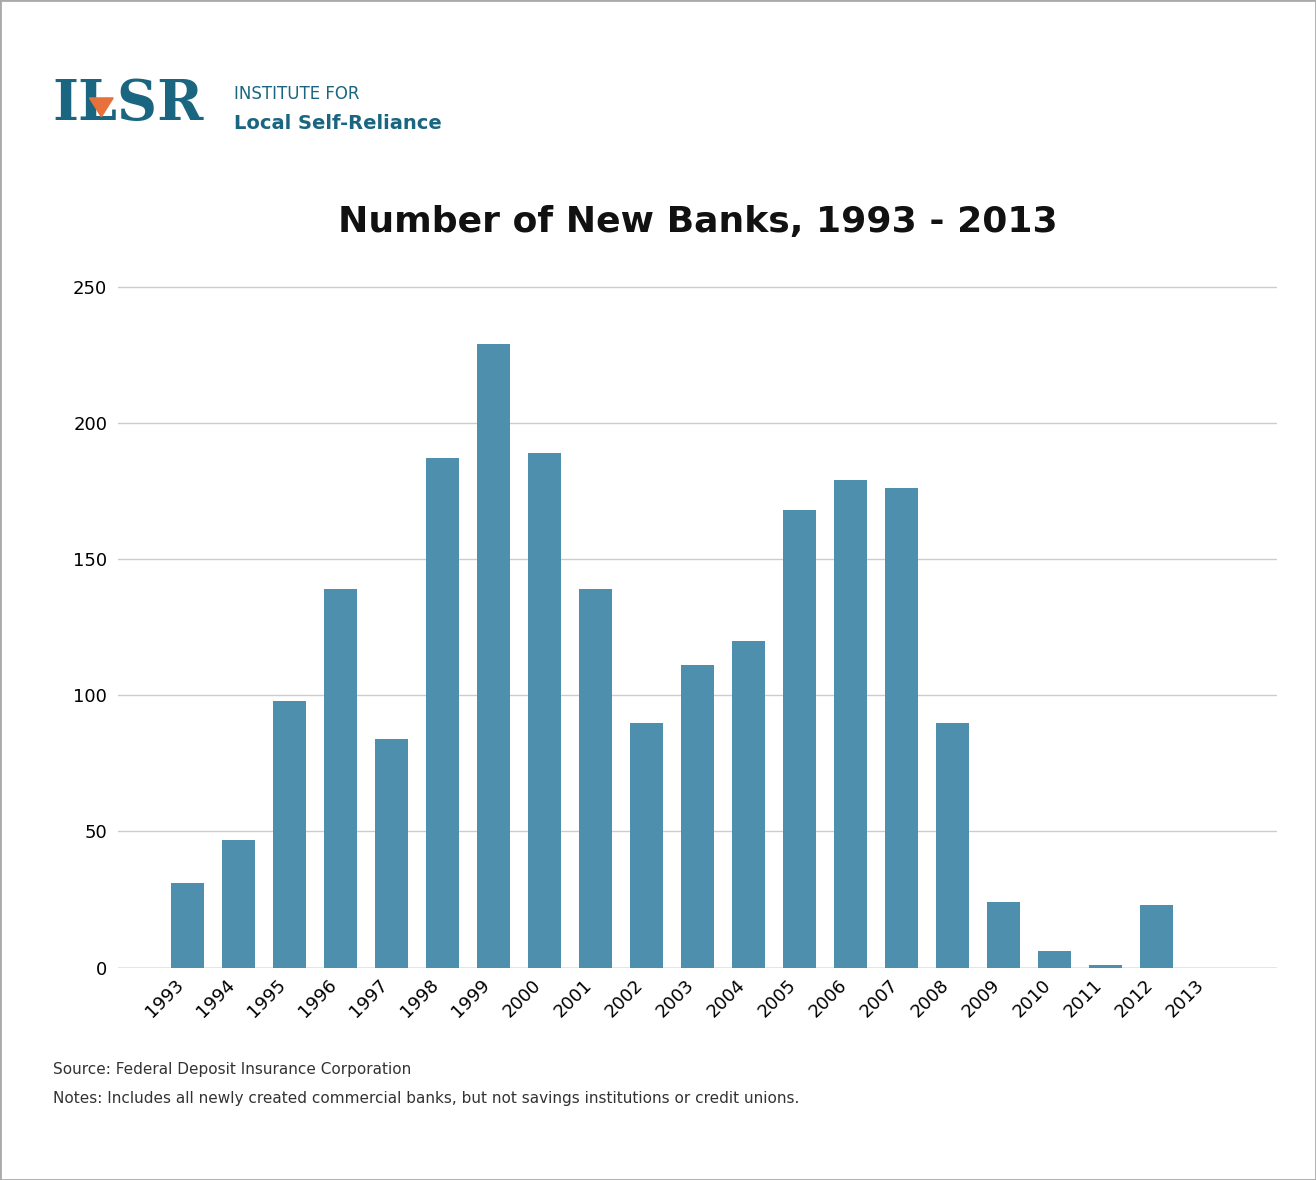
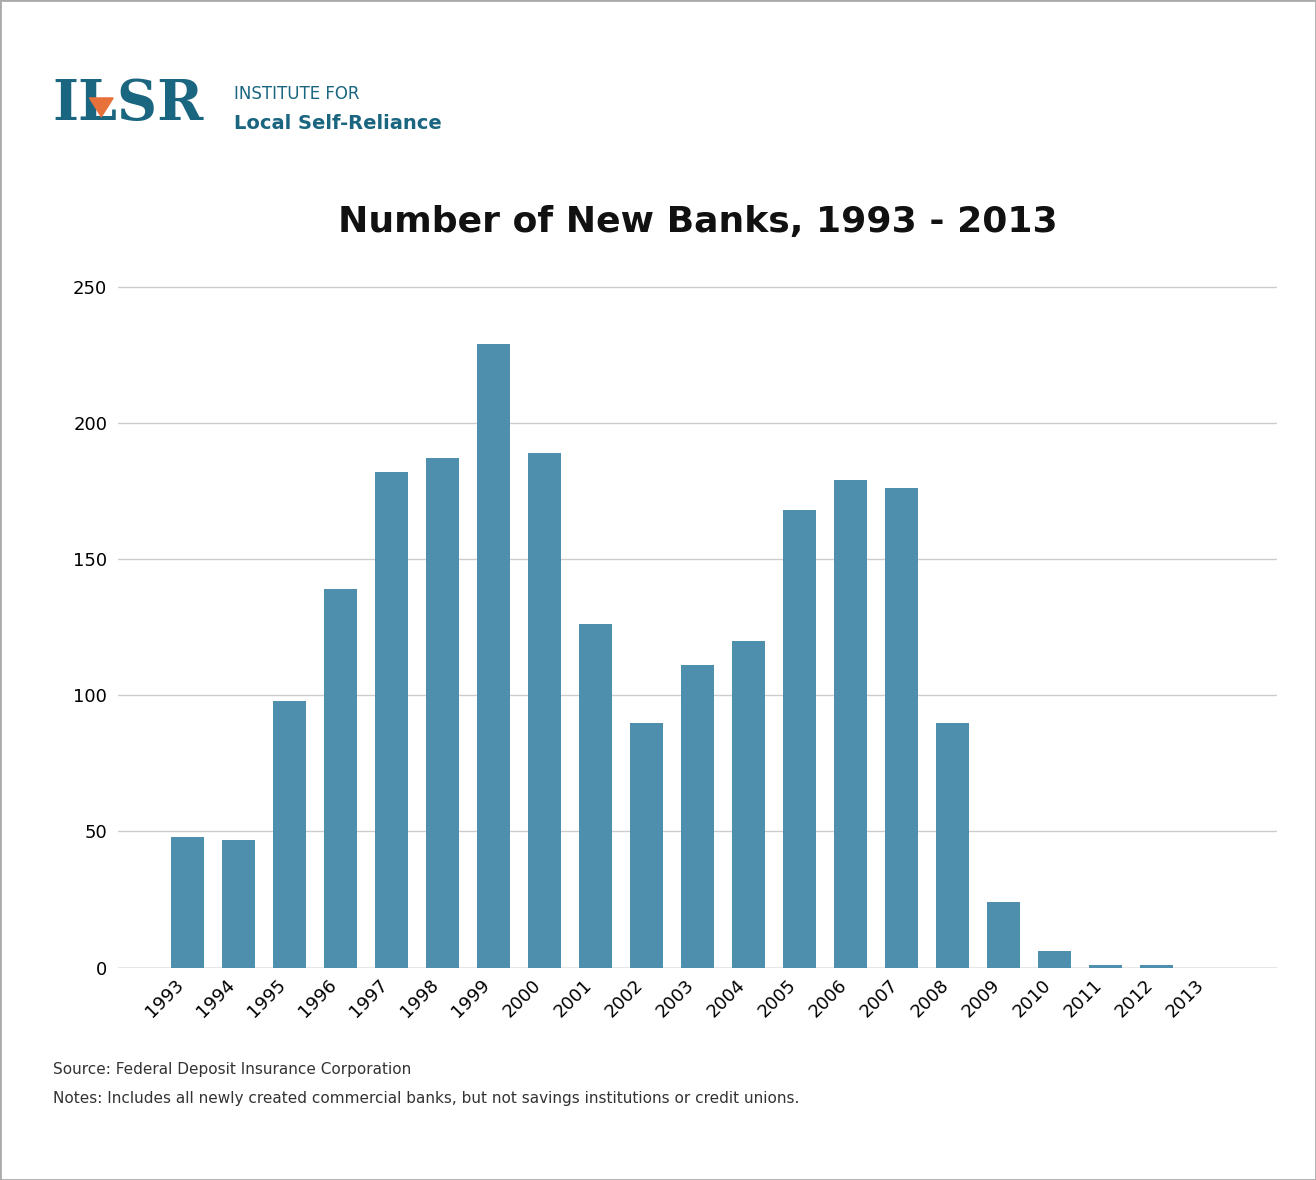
1993: 31 -> 48
1997: 84 -> 182
2001: 139 -> 126
2012: 23 -> 1
